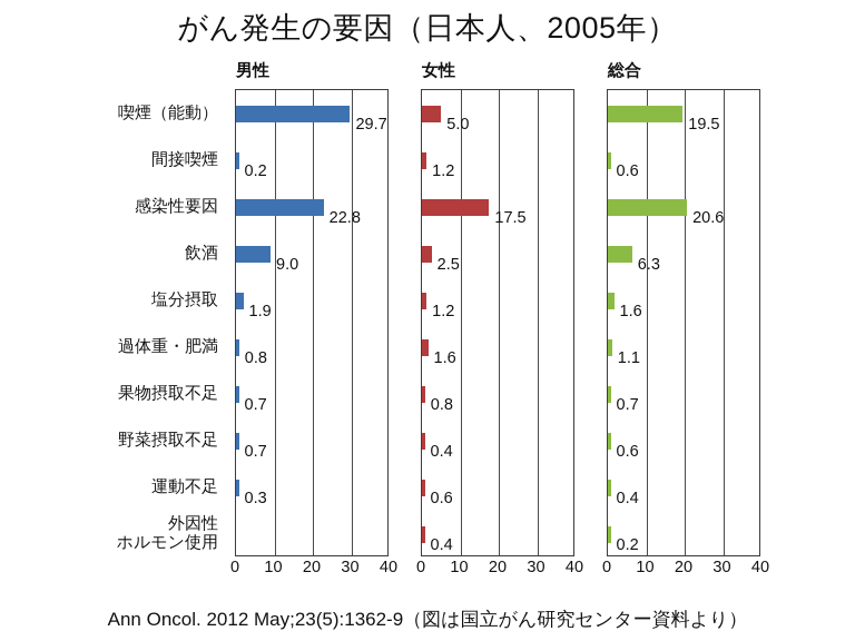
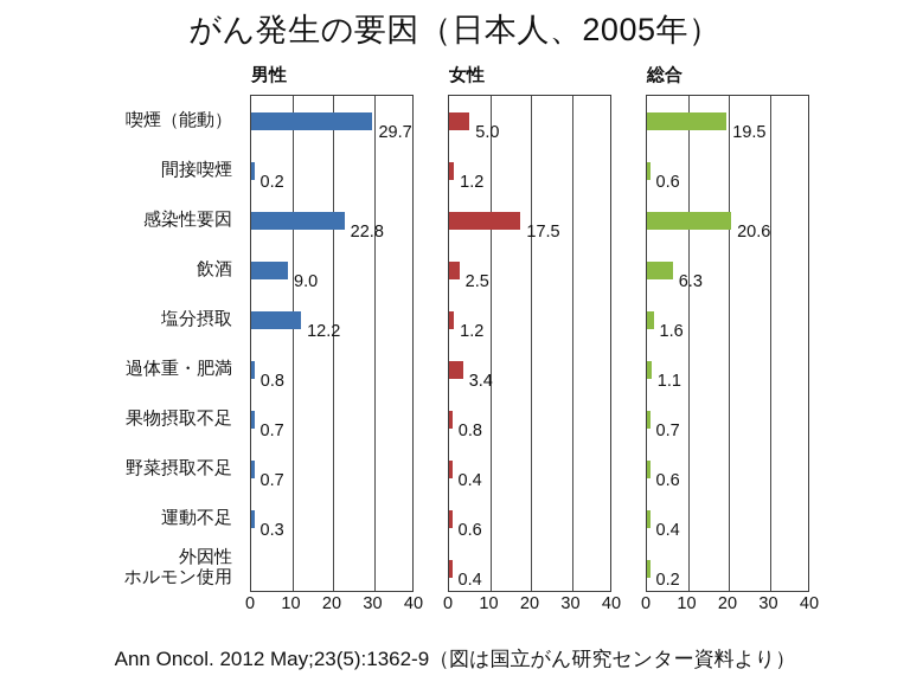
男性/塩分摂取: 1.9 -> 12.2
女性/過体重・肥満: 1.6 -> 3.4
